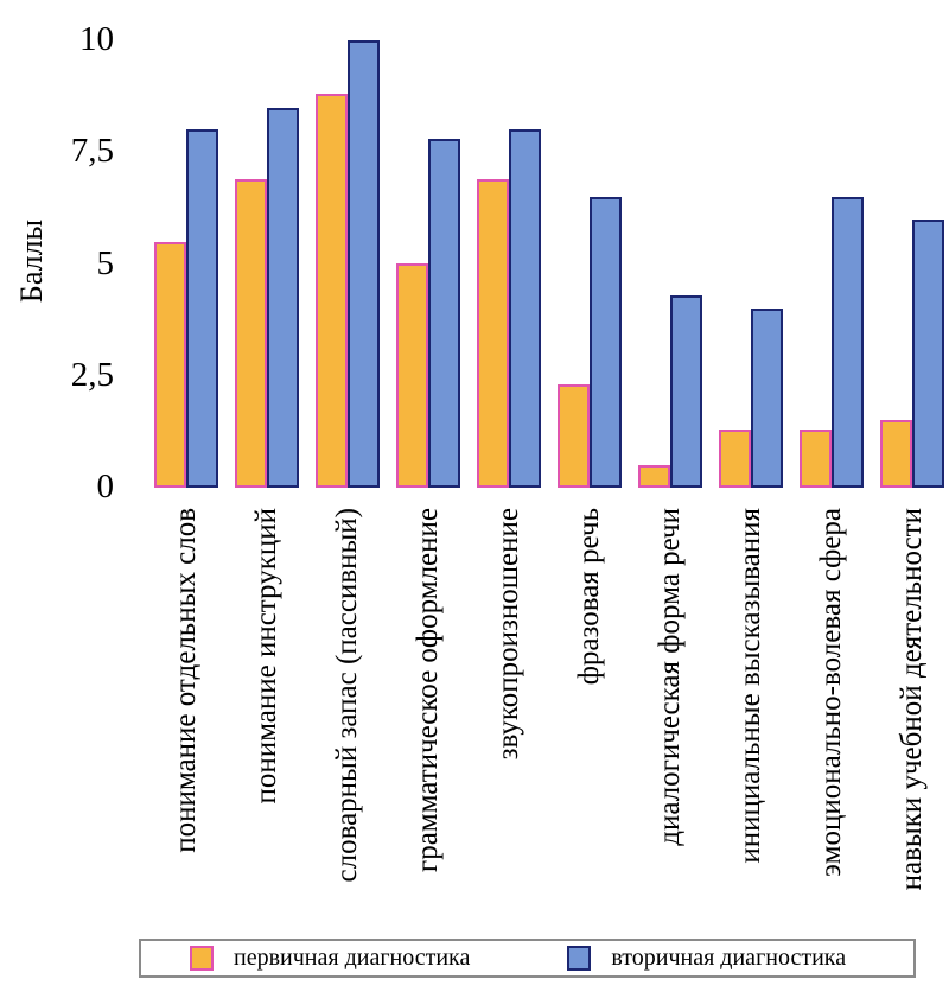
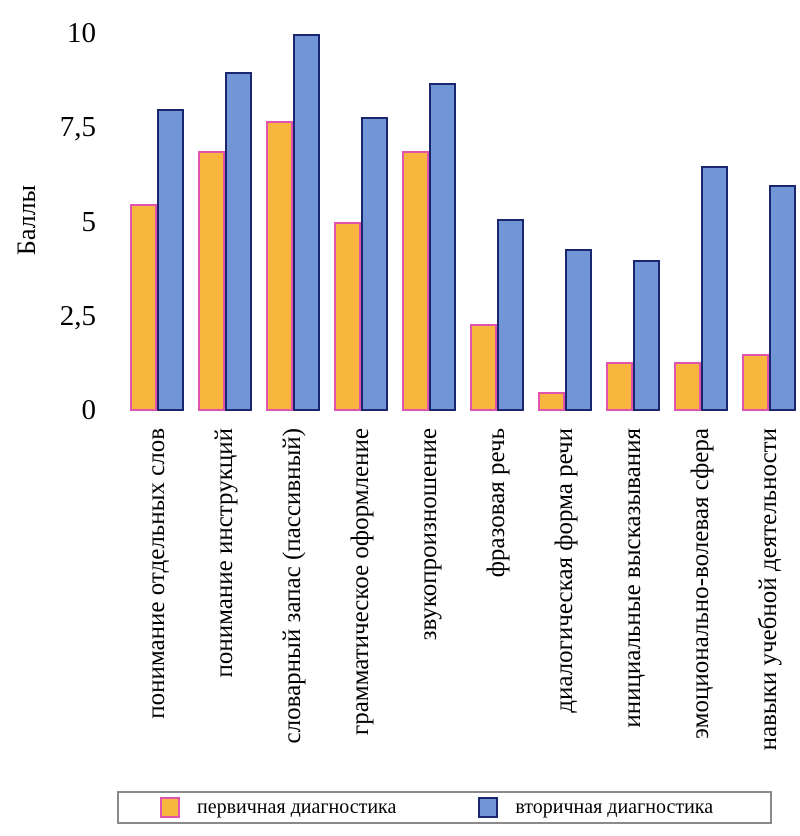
вторичная диагностика/понимание инструкций: 8.5 -> 9.0
первичная диагностика/словарный запас (пассивный): 8.8 -> 7.7
вторичная диагностика/звукопроизношение: 8.0 -> 8.7
вторичная диагностика/фразовая речь: 6.5 -> 5.1
